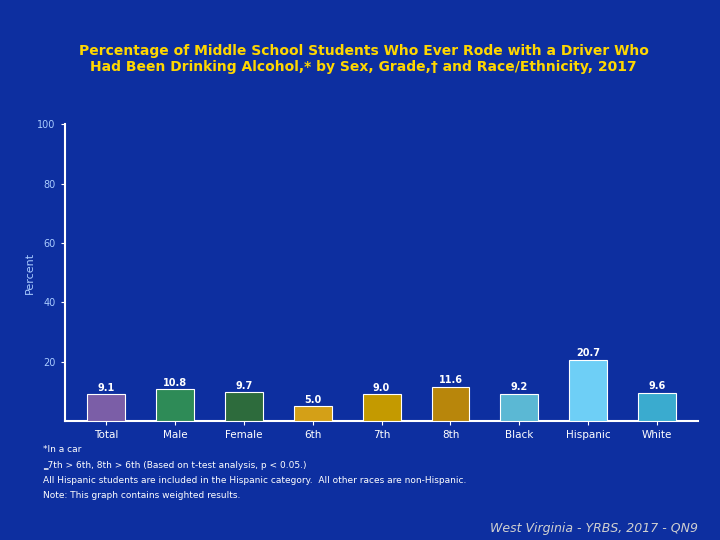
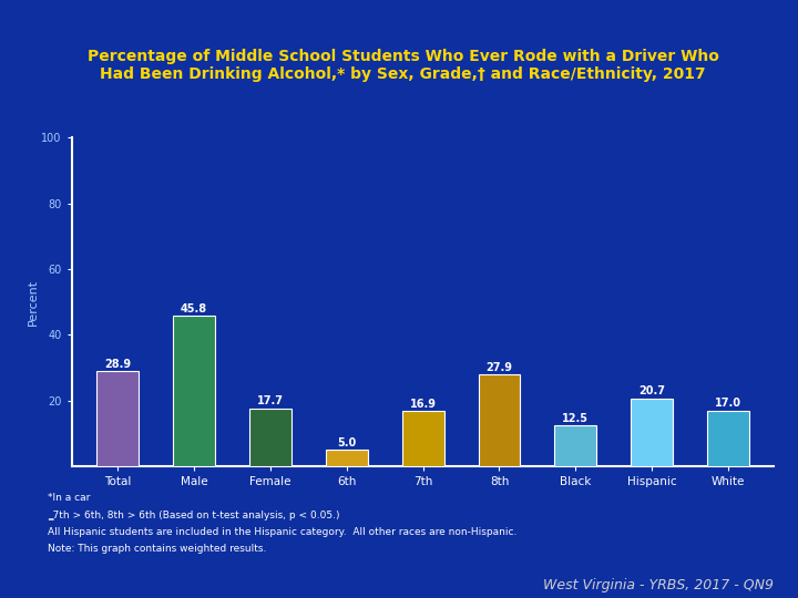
Total: 9.1 -> 28.9
Male: 10.8 -> 45.8
Female: 9.7 -> 17.7
7th: 9.0 -> 16.9
8th: 11.6 -> 27.9
Black: 9.2 -> 12.5
White: 9.6 -> 17.0
